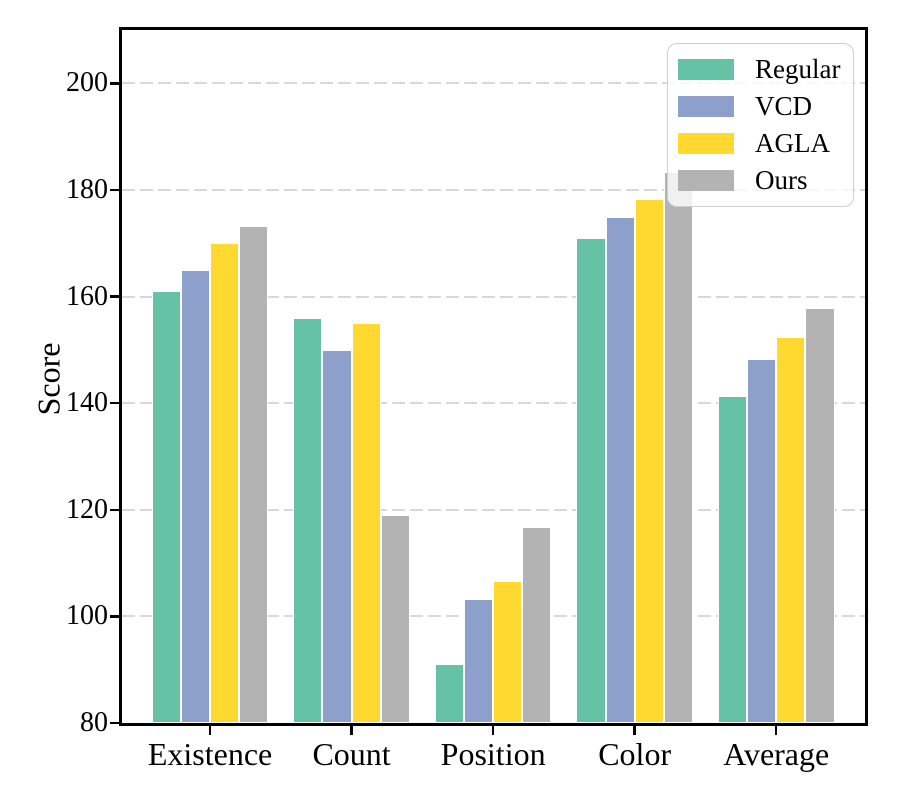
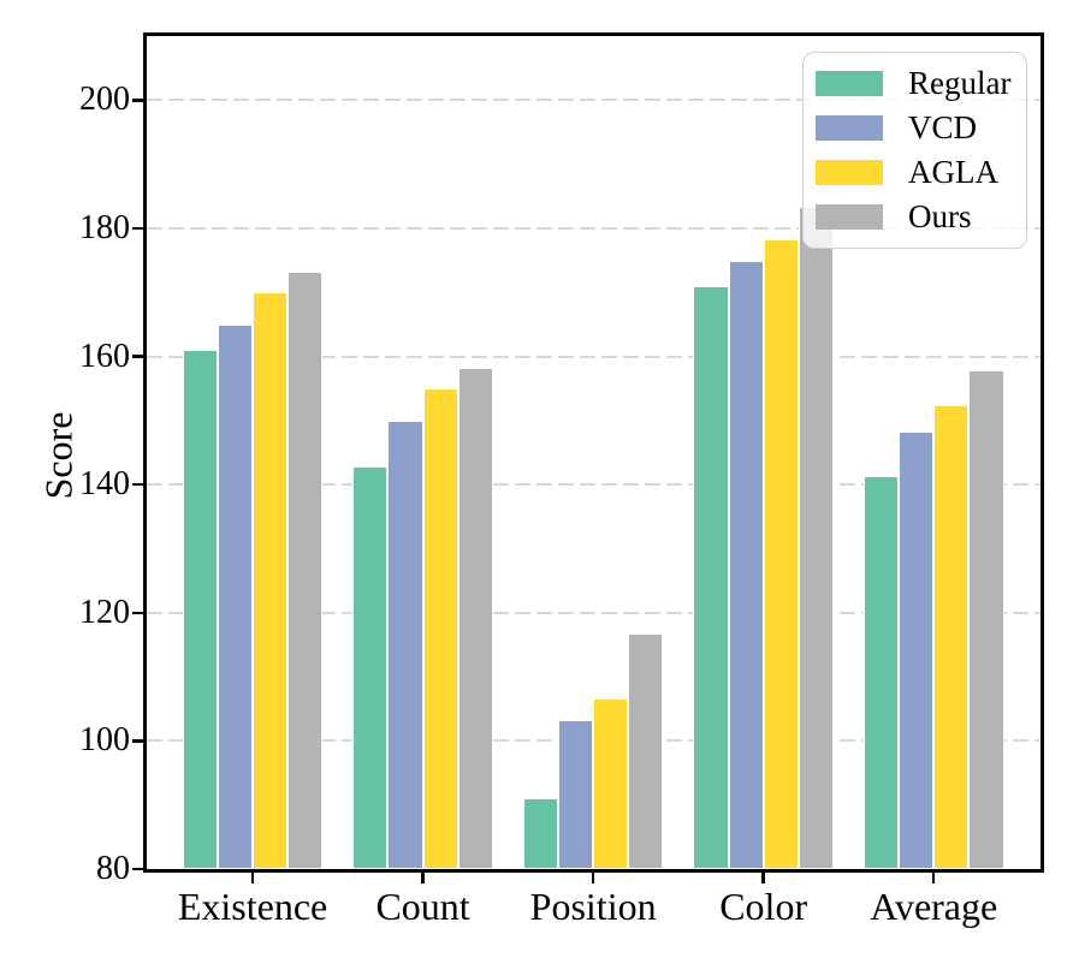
Regular/Count: 156 -> 143
Ours/Count: 119 -> 158
